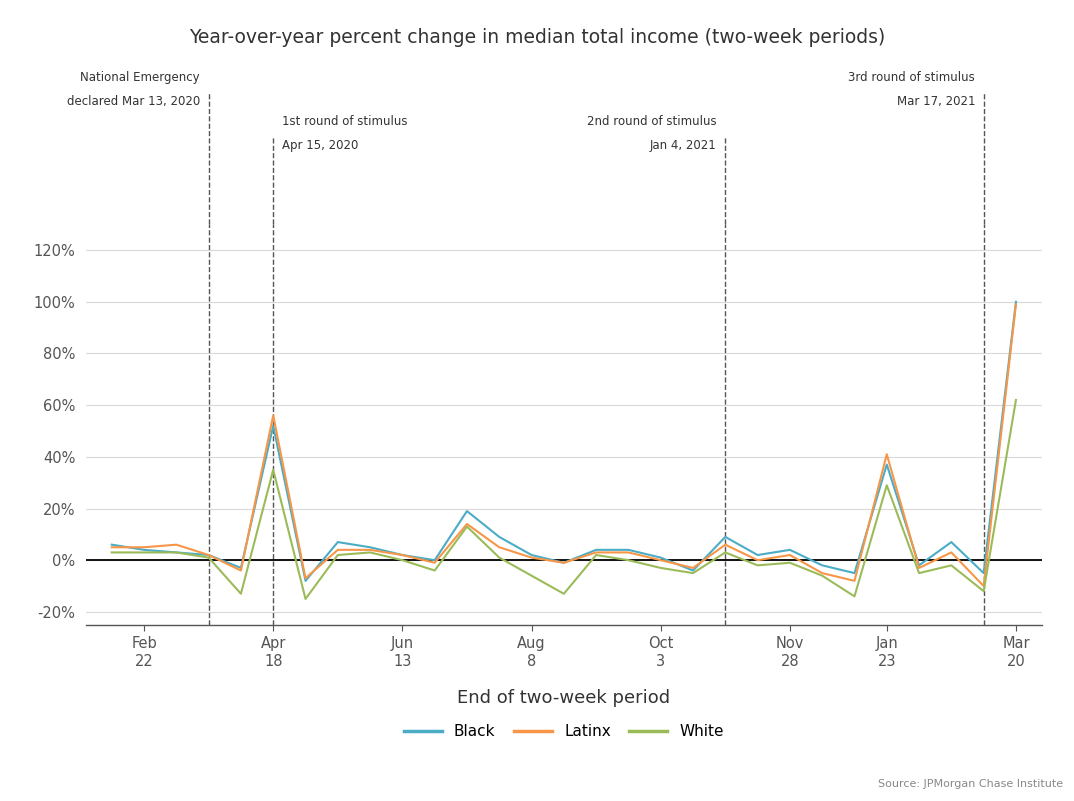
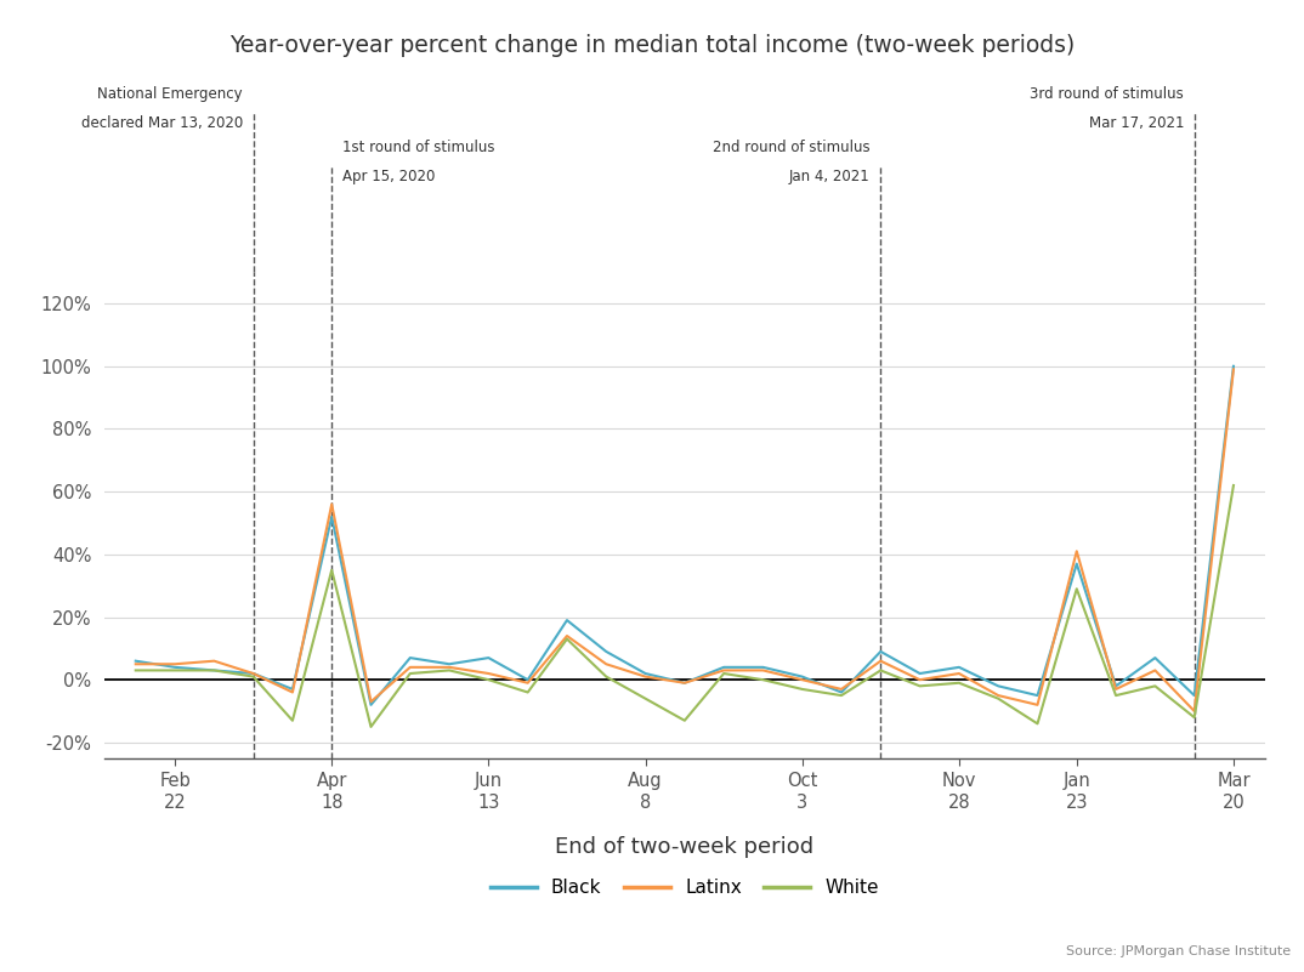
Black/Jun 13: 2% -> 7%
